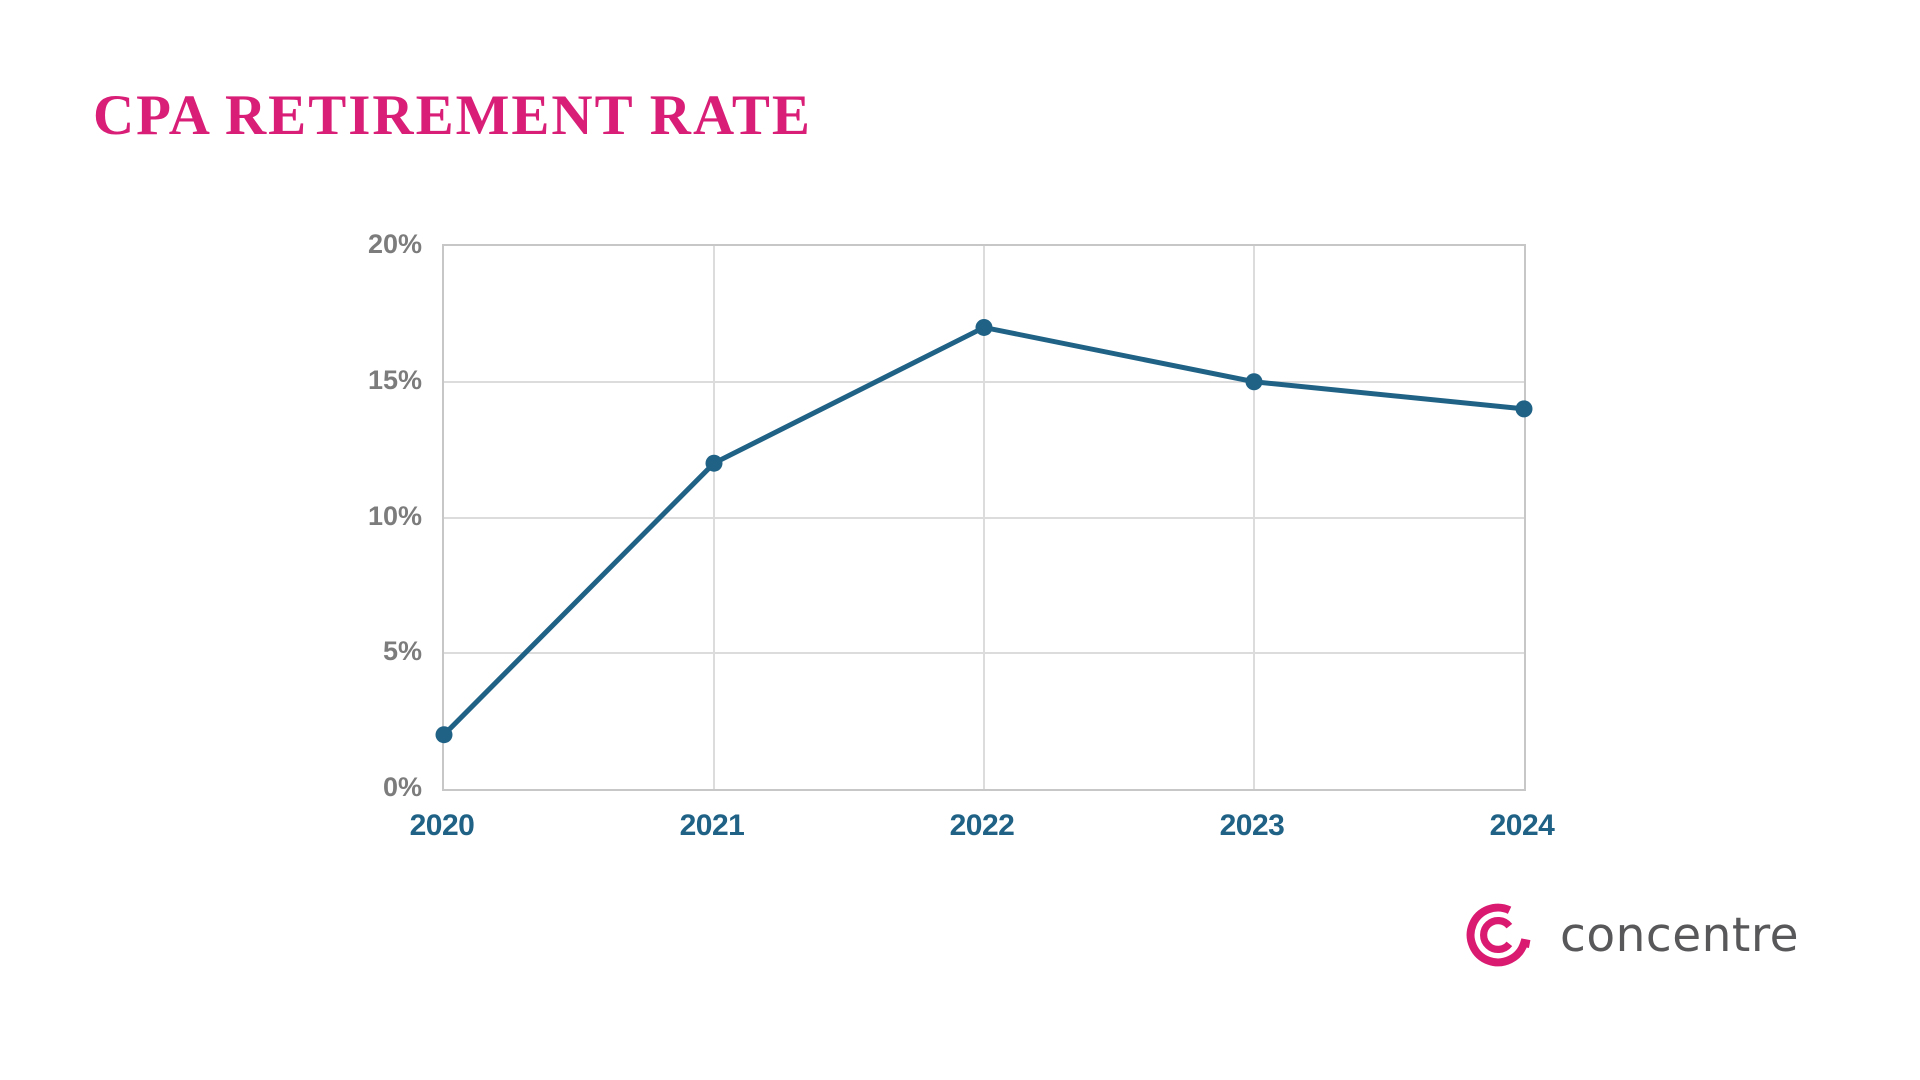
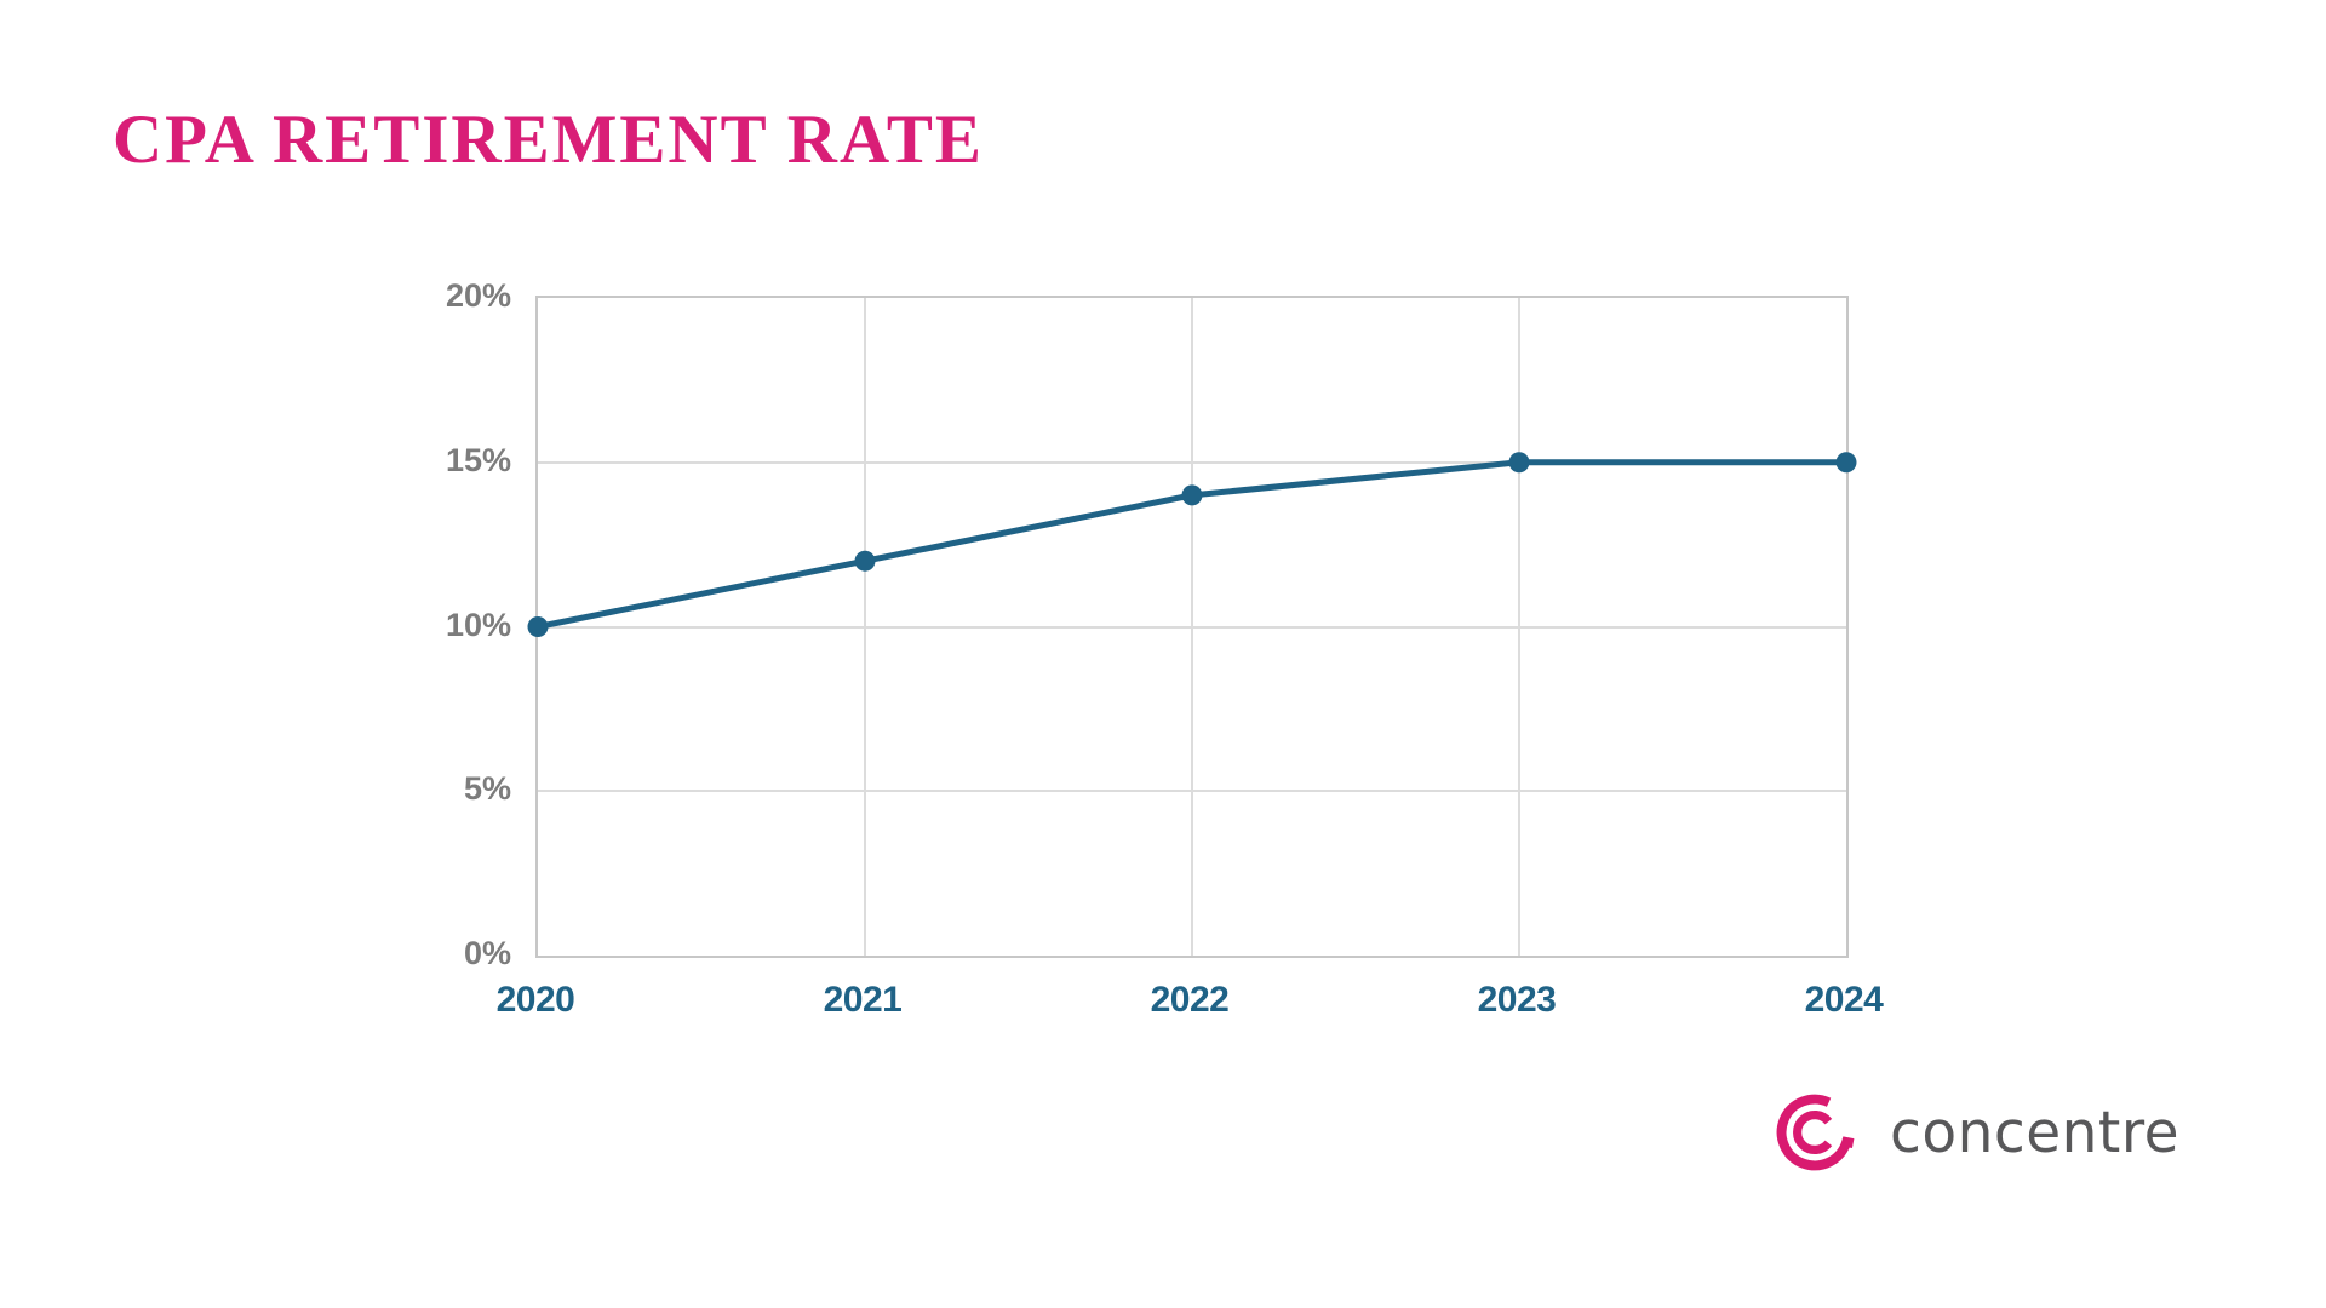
2020: 2% -> 10%
2022: 17% -> 14%
2024: 14% -> 15%
